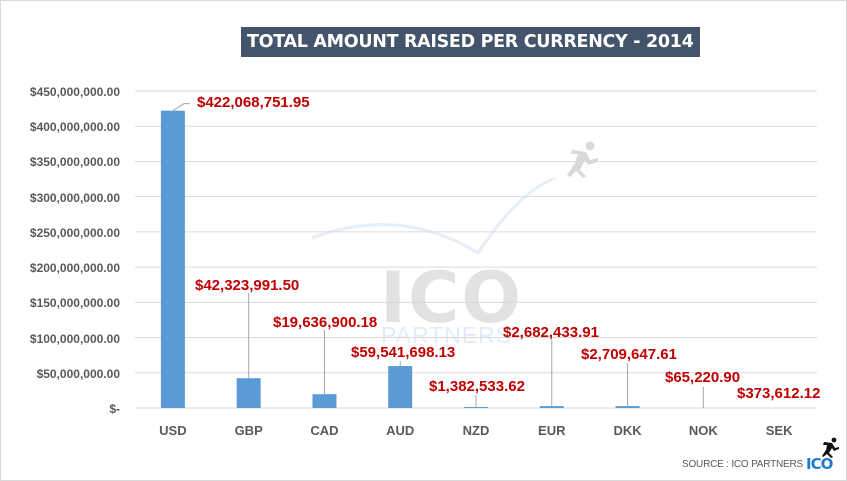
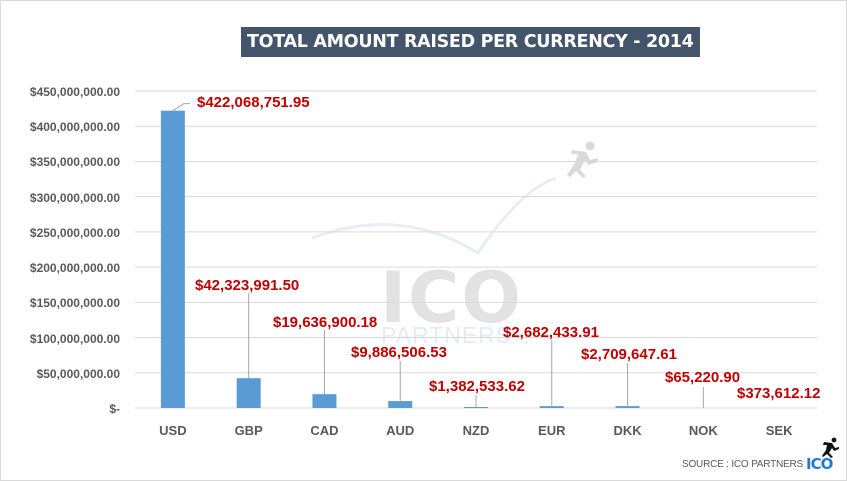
AUD: $59,541,698.13 -> $9,886,506.53
